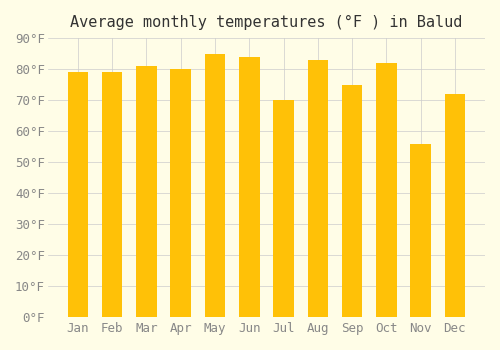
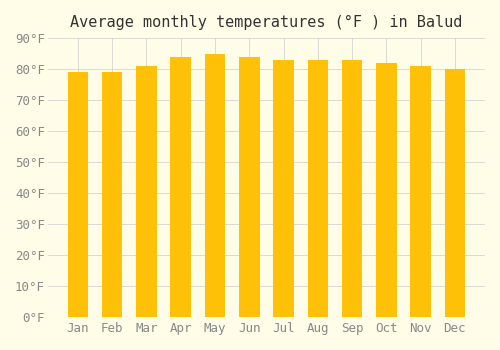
Apr: 80°F -> 84°F
Jul: 70°F -> 83°F
Sep: 75°F -> 83°F
Nov: 56°F -> 81°F
Dec: 72°F -> 80°F
